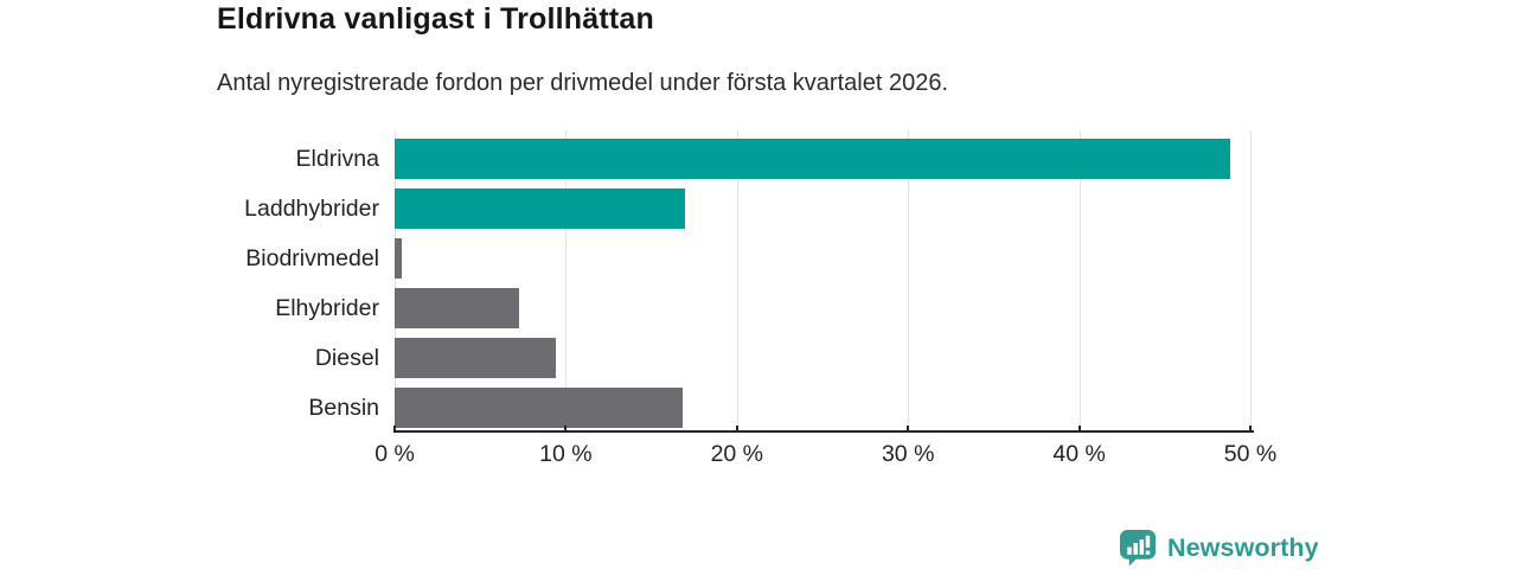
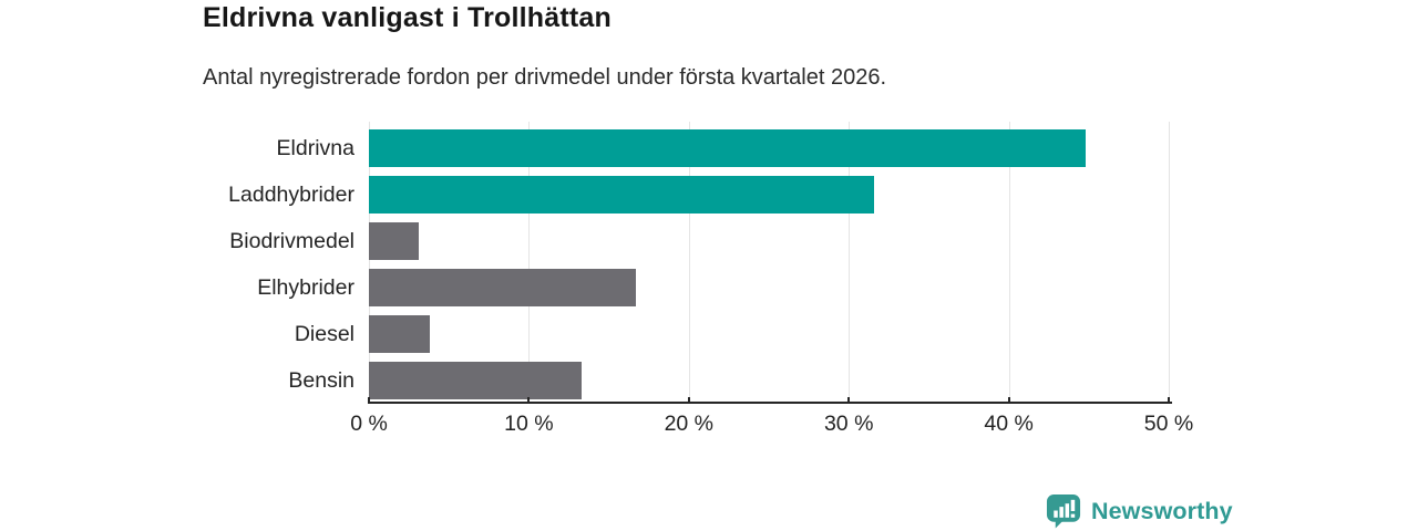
Eldrivna: 48.8% -> 44.8%
Laddhybrider: 17.0% -> 31.6%
Biodrivmedel: 0.4% -> 3.1%
Elhybrider: 7.3% -> 16.7%
Diesel: 9.4% -> 3.8%
Bensin: 16.8% -> 13.3%
